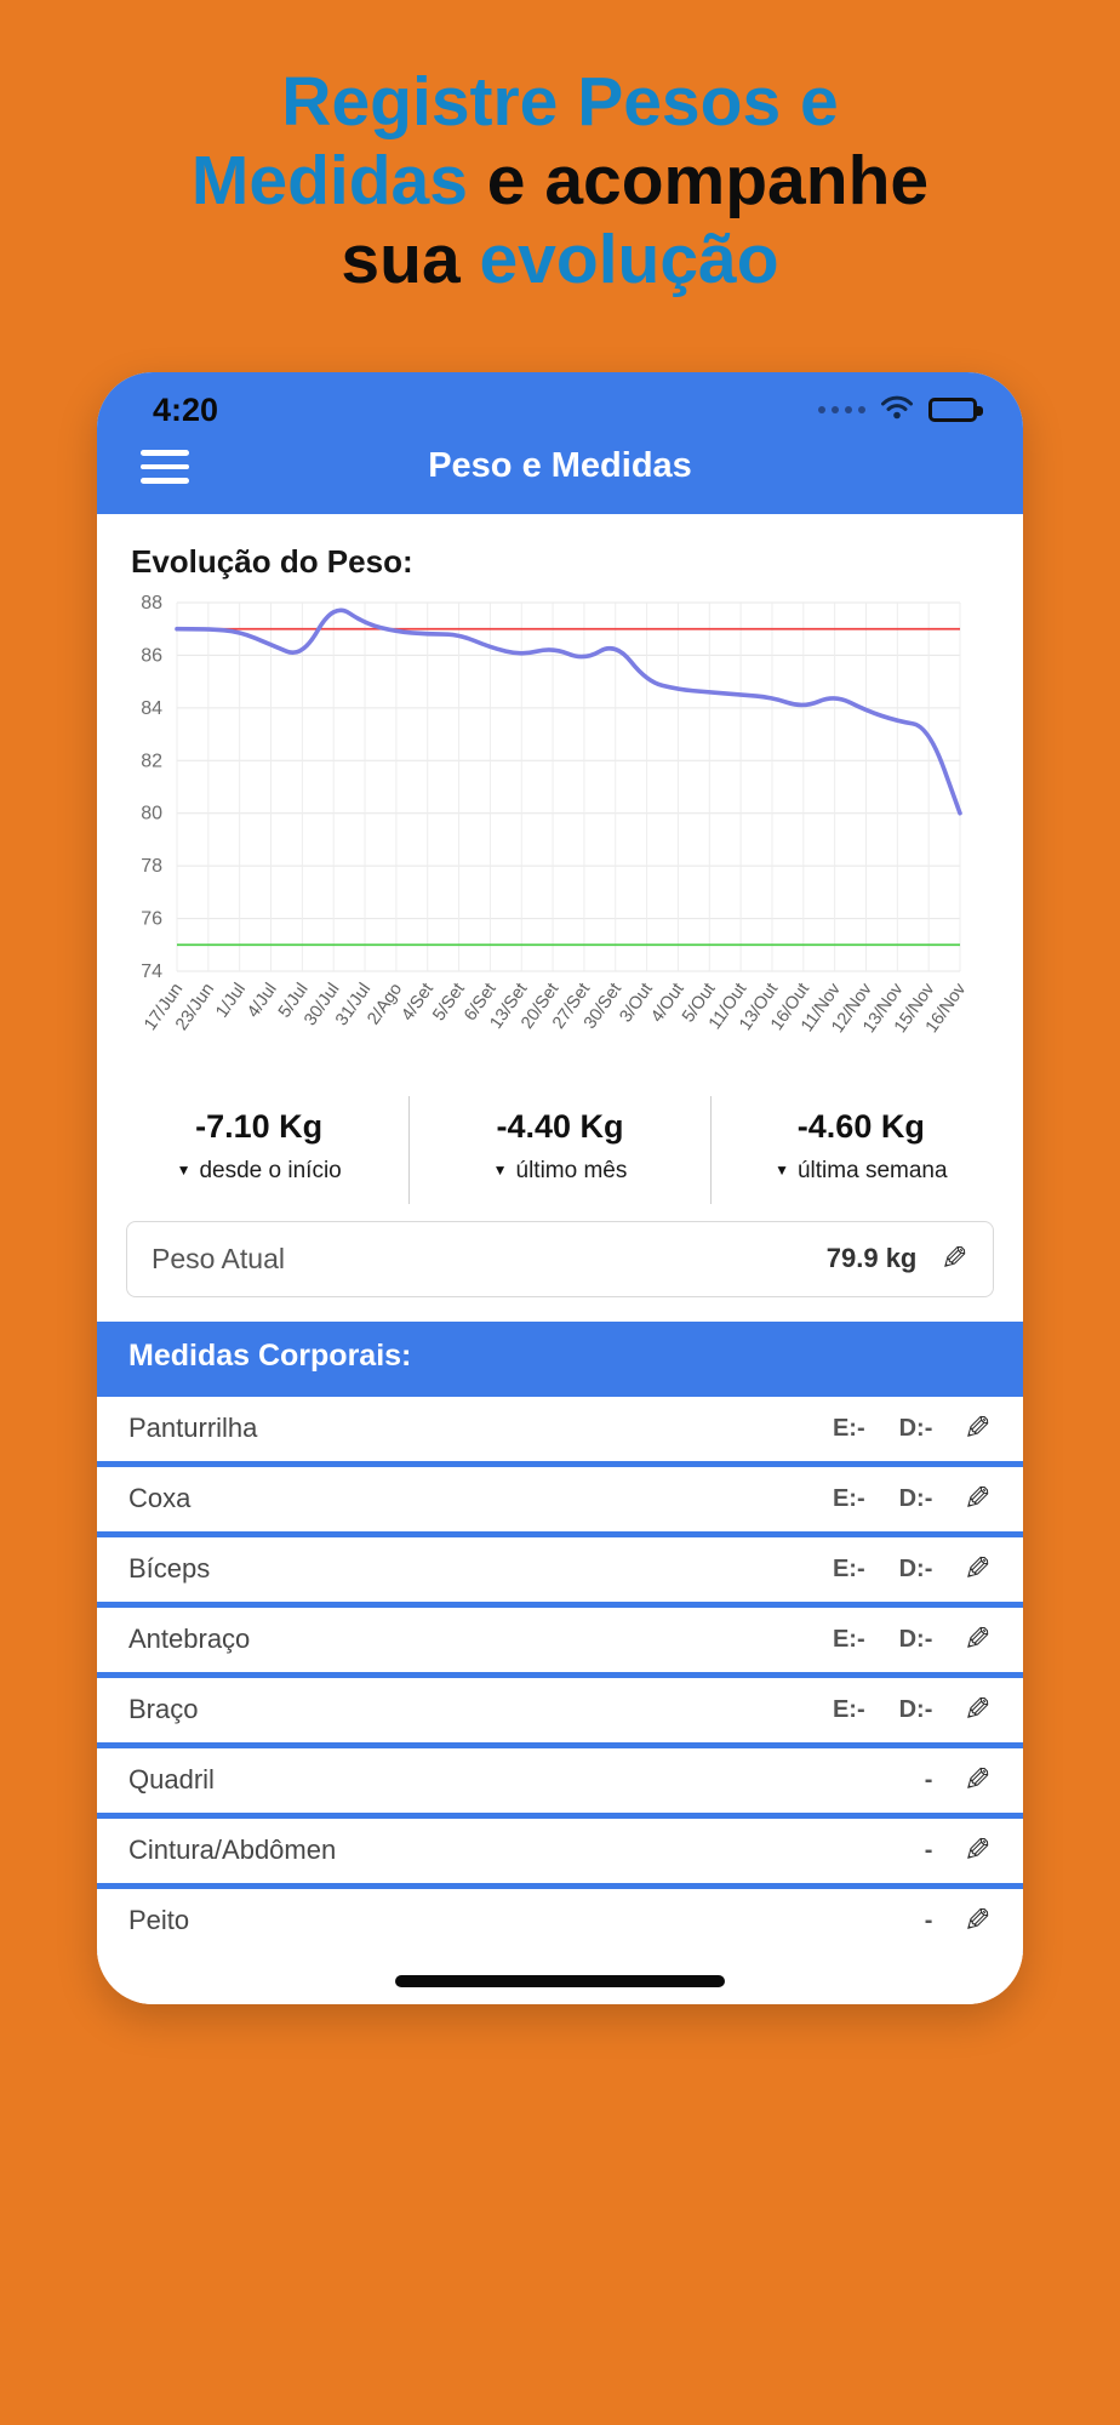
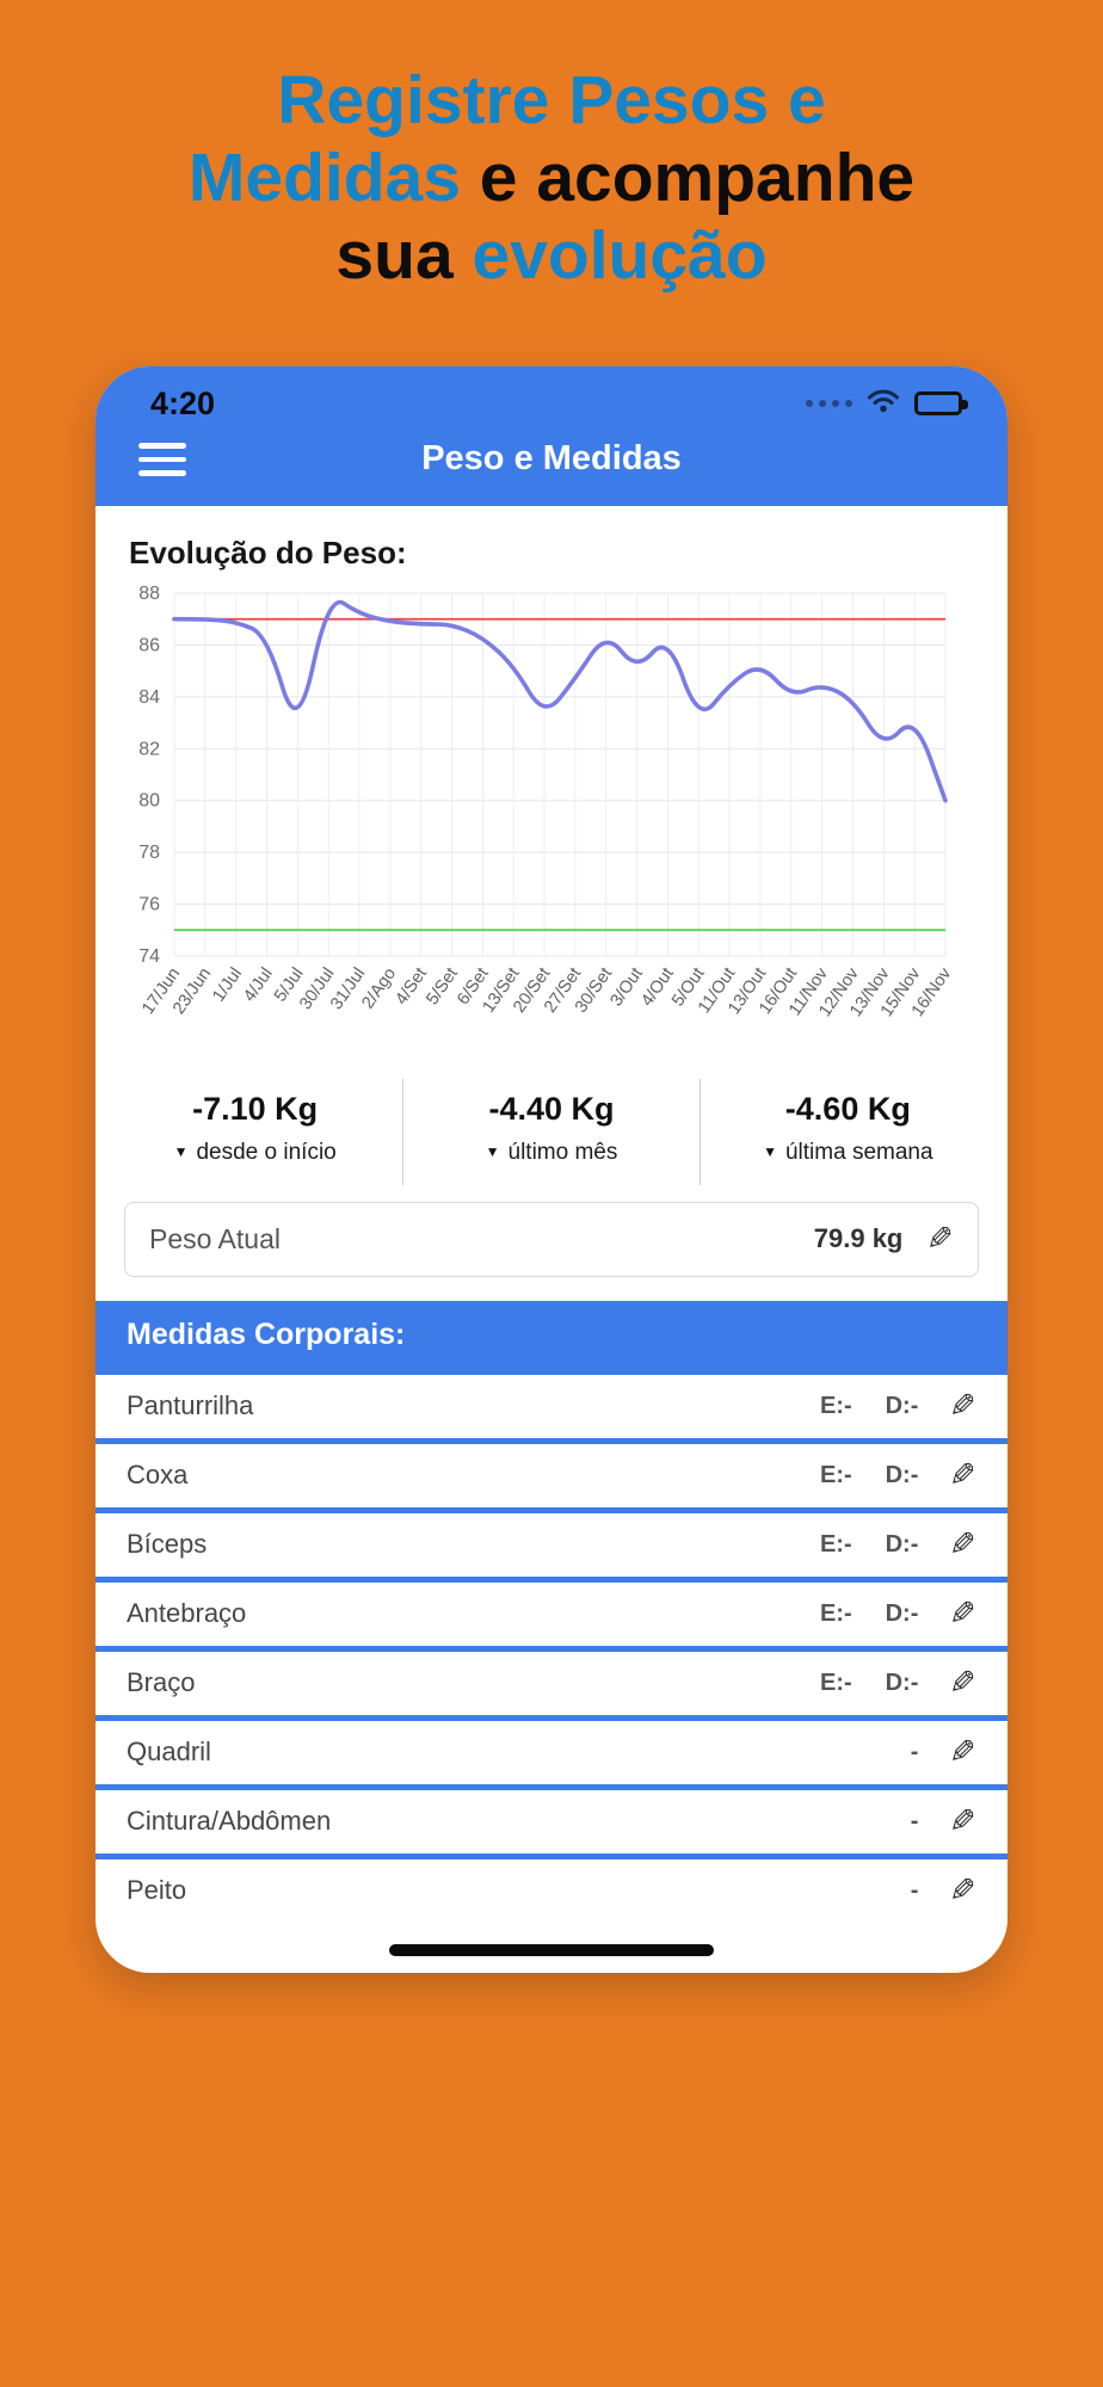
5/Jul: 85.9 -> 82.4
13/Set: 86.0 -> 85.2
20/Set: 86.3 -> 83.2
27/Set: 85.8 -> 84.7
4/Out: 84.7 -> 86.4
5/Out: 84.6 -> 83.0
13/Out: 84.4 -> 85.3
13/Nov: 83.5 -> 82.0
